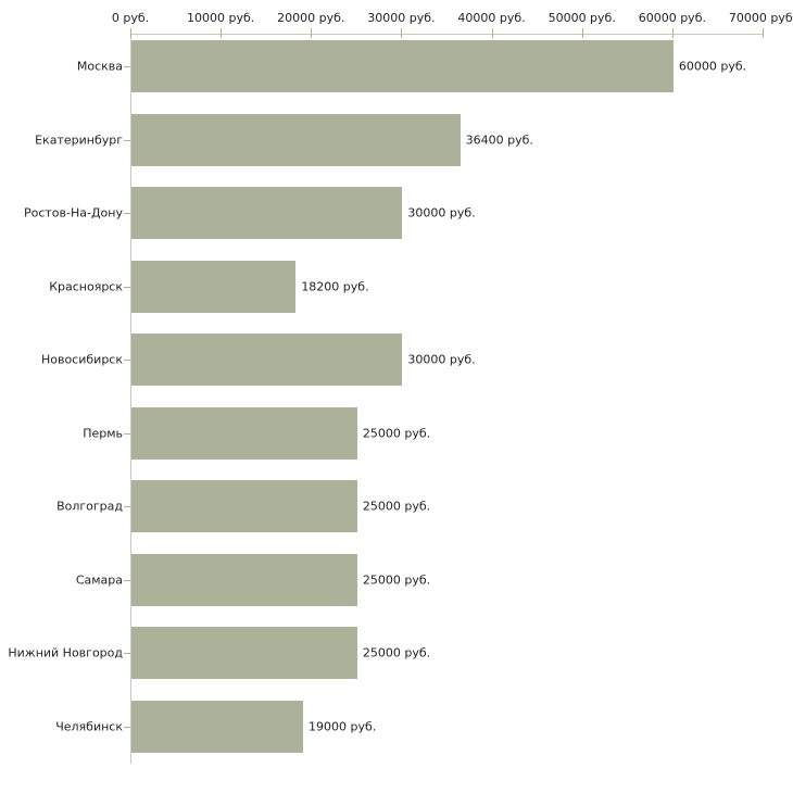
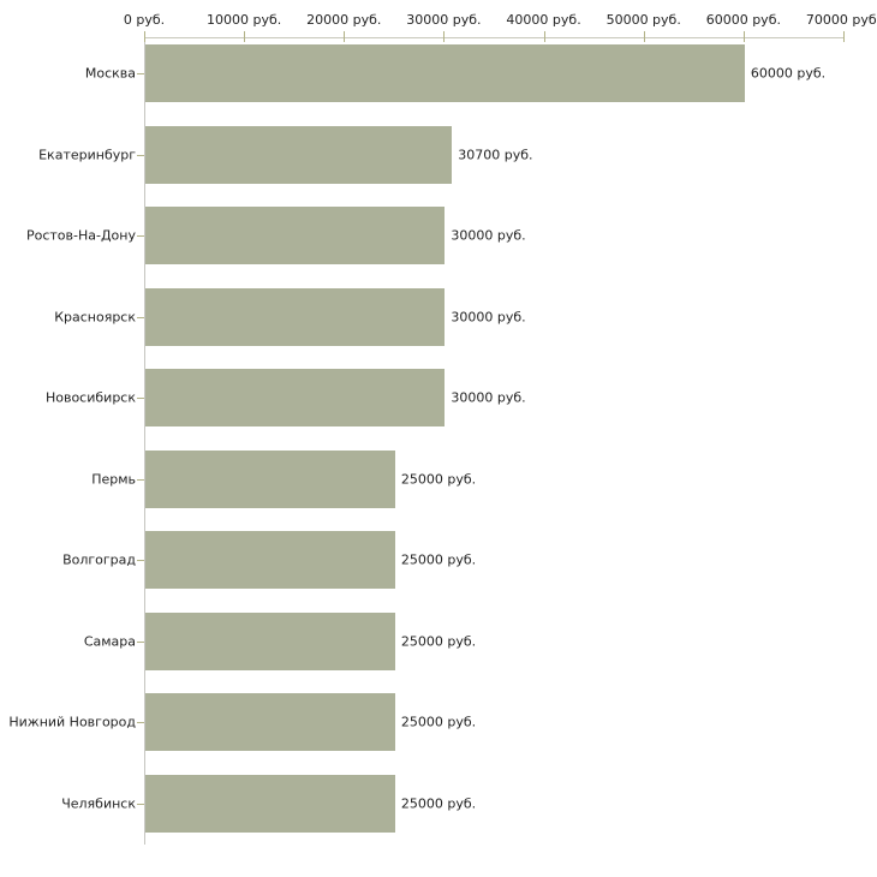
Екатеринбург: 36400 -> 30700
Красноярск: 18200 -> 30000
Челябинск: 19000 -> 25000
